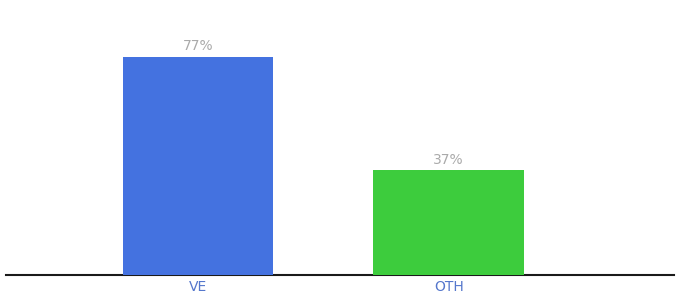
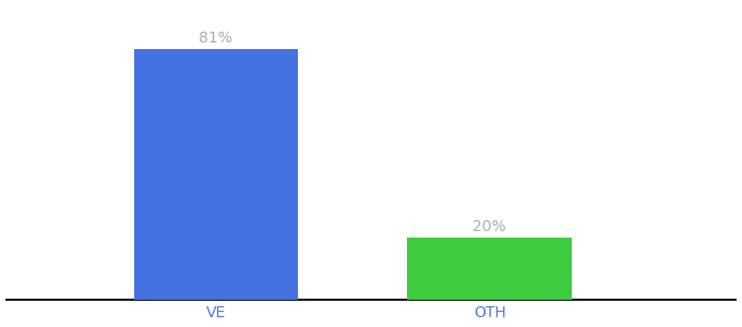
VE: 77% -> 81%
OTH: 37% -> 20%
